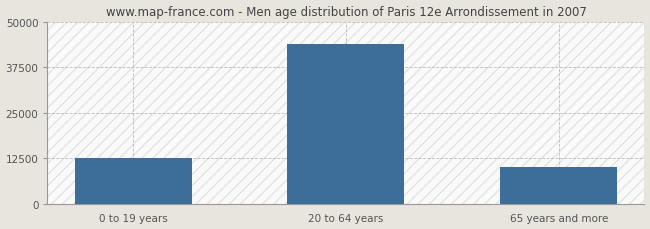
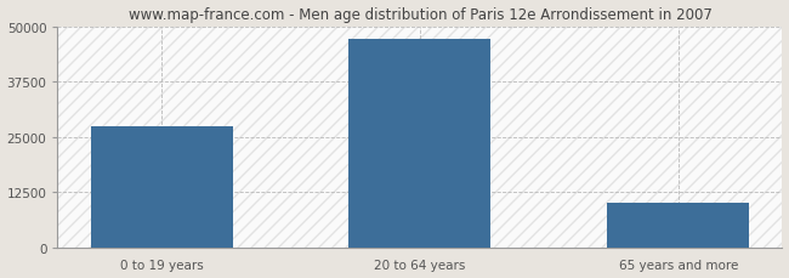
0 to 19 years: 12600 -> 27500
20 to 64 years: 43800 -> 47000
